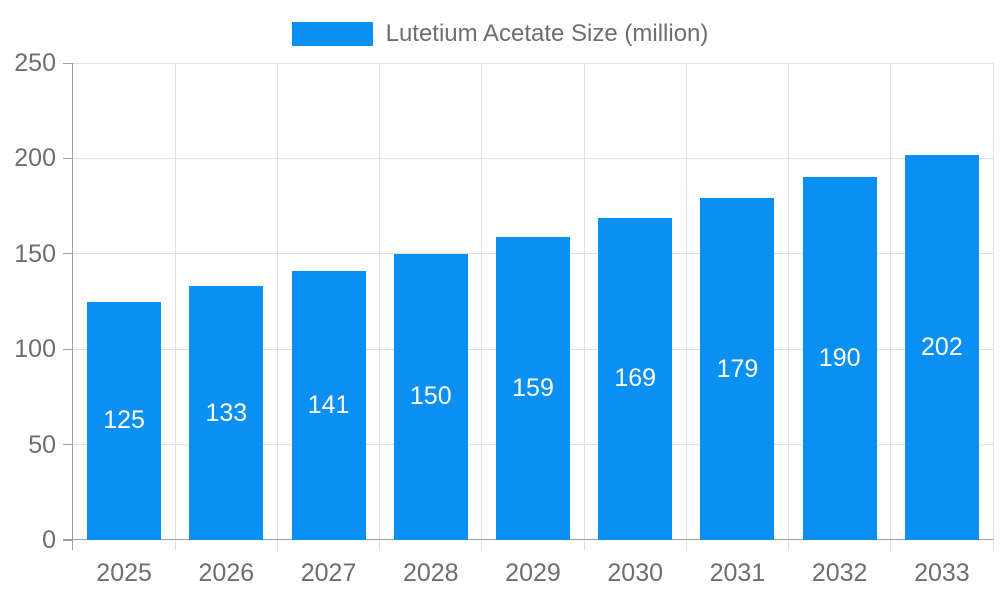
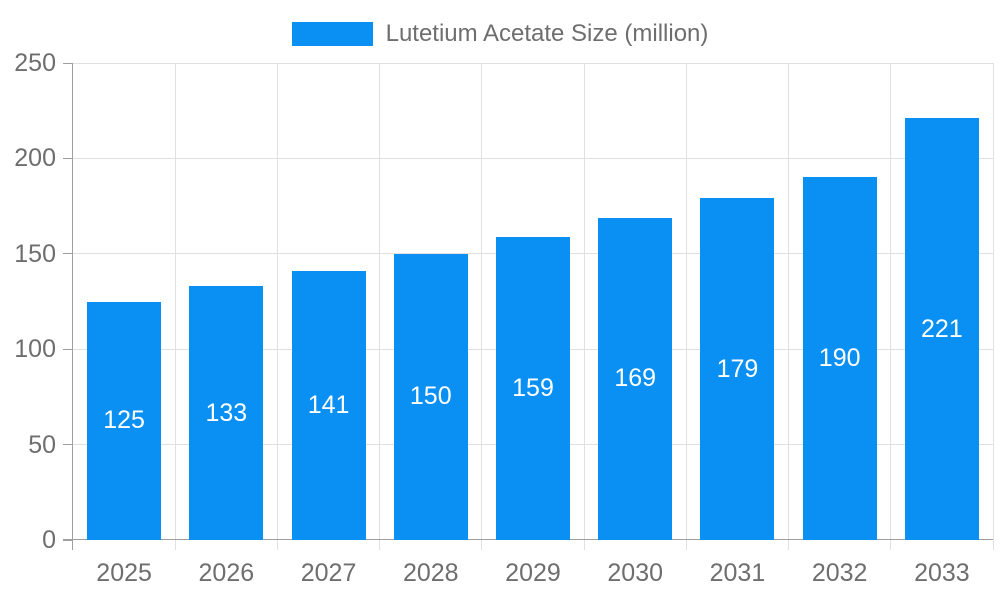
2033: 202 -> 221
